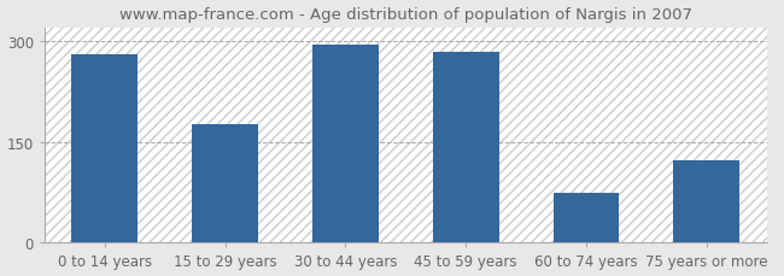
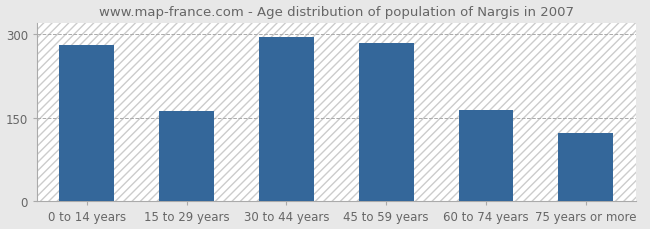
15 to 29 years: 176 -> 162
60 to 74 years: 74 -> 163
